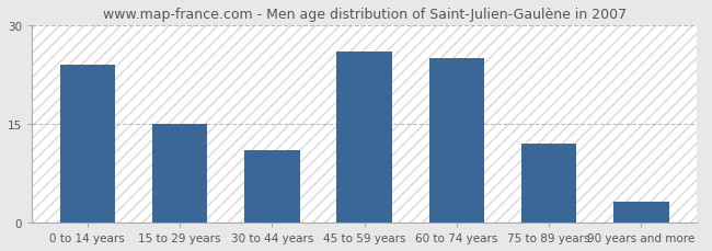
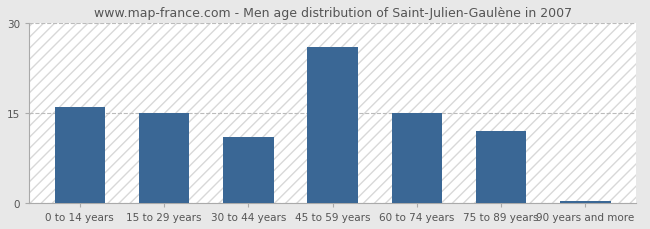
0 to 14 years: 24.0 -> 16.0
60 to 74 years: 25.0 -> 15.0
90 years and more: 3.2 -> 0.4
